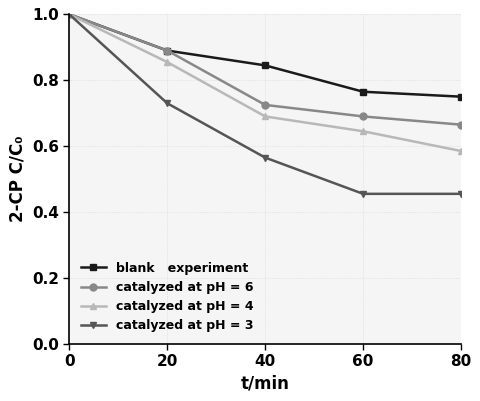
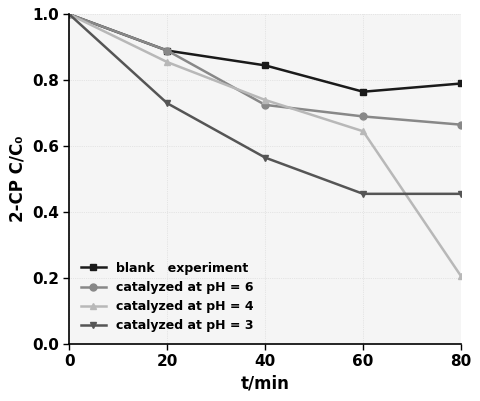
catalyzed at pH = 4/40: 0.690 -> 0.740
blank experiment/80: 0.750 -> 0.790
catalyzed at pH = 4/80: 0.585 -> 0.205
